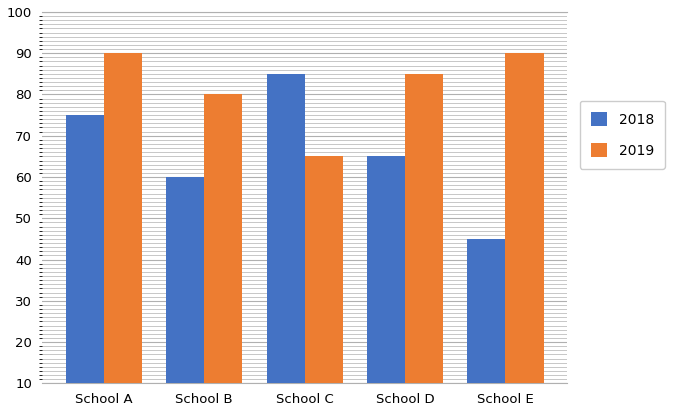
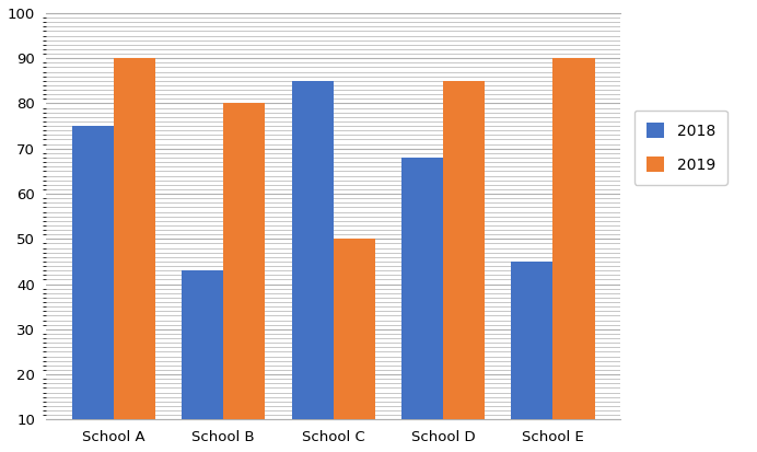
2018/School B: 60 -> 43
2019/School C: 65 -> 50
2018/School D: 65 -> 68
